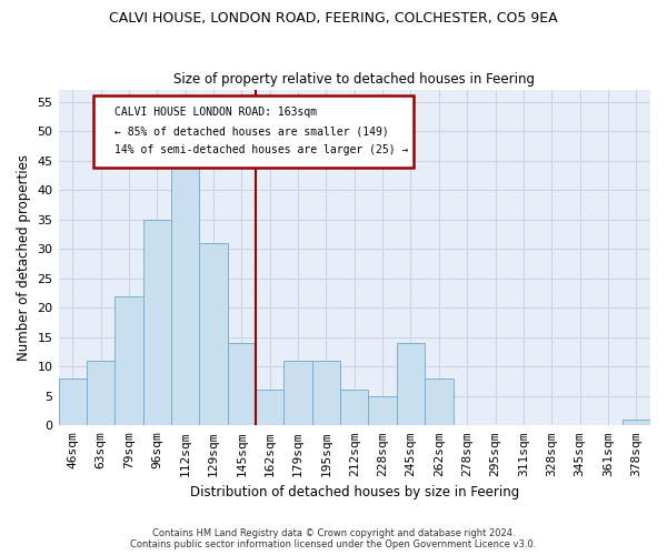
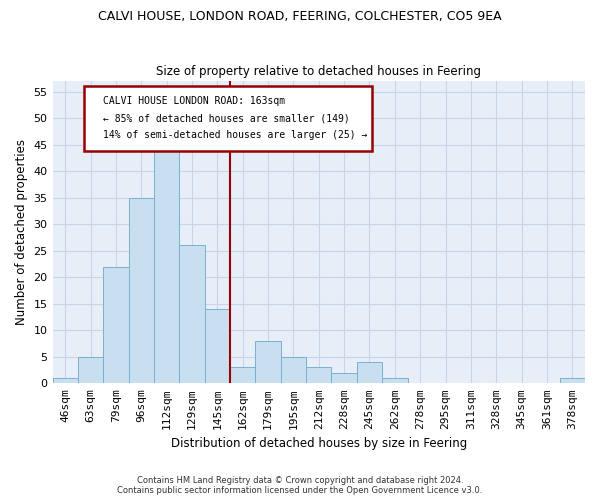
46sqm: 8 -> 1
63sqm: 11 -> 5
129sqm: 31 -> 26
162sqm: 6 -> 3
179sqm: 11 -> 8
195sqm: 11 -> 5
212sqm: 6 -> 3
228sqm: 5 -> 2
245sqm: 14 -> 4
262sqm: 8 -> 1
